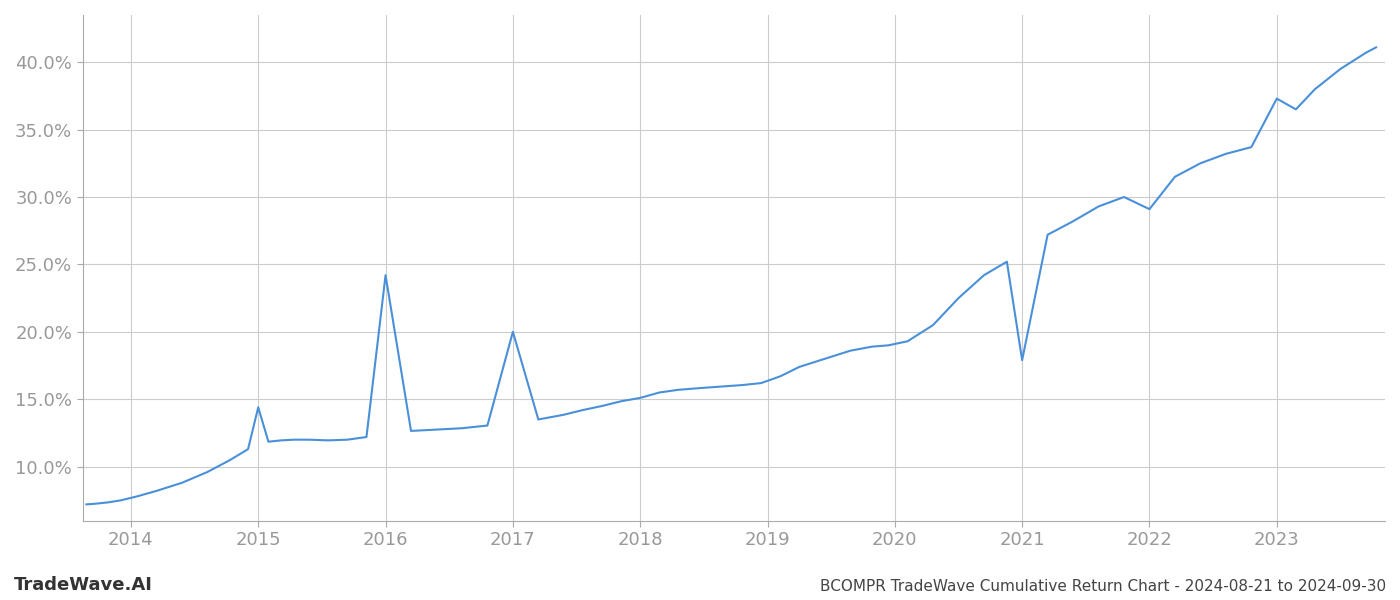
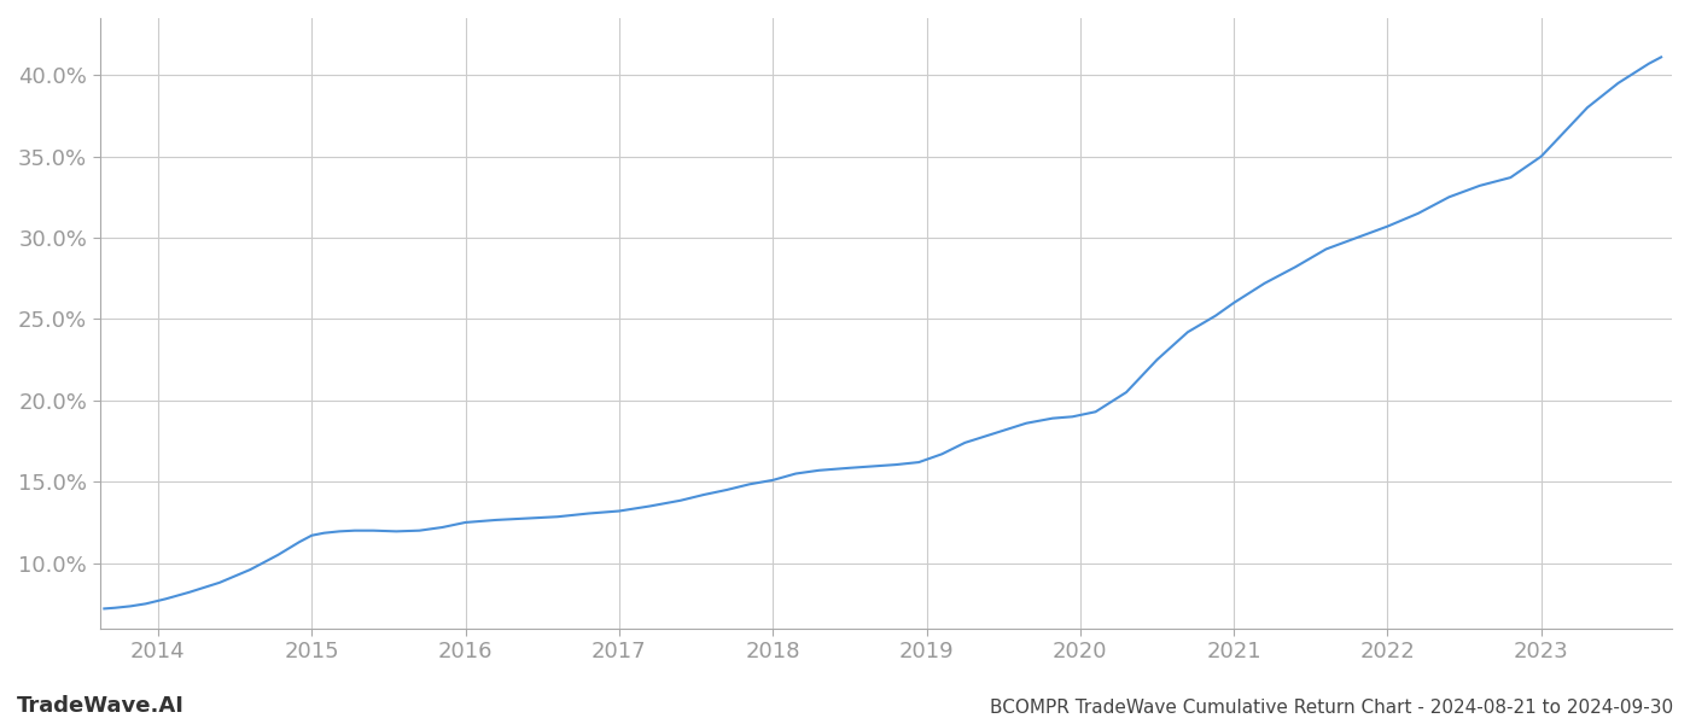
2015: 14.4% -> 11.7%
2016: 24.2% -> 12.5%
2017: 20.0% -> 13.2%
2021: 17.9% -> 26.0%
2022: 29.1% -> 30.7%
2023: 37.3% -> 35.0%
